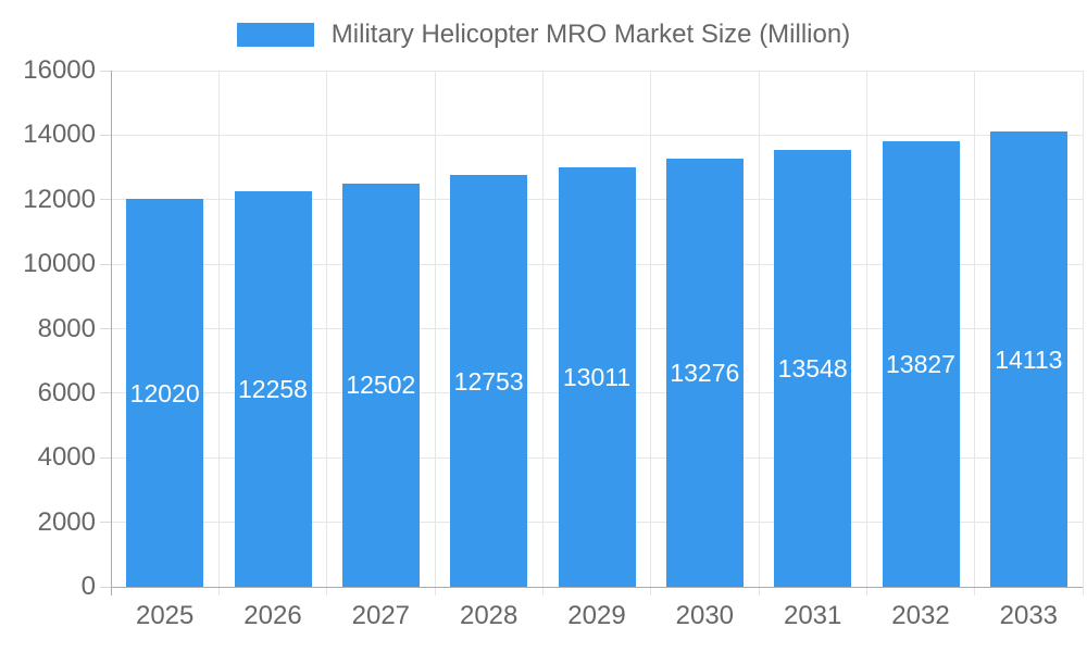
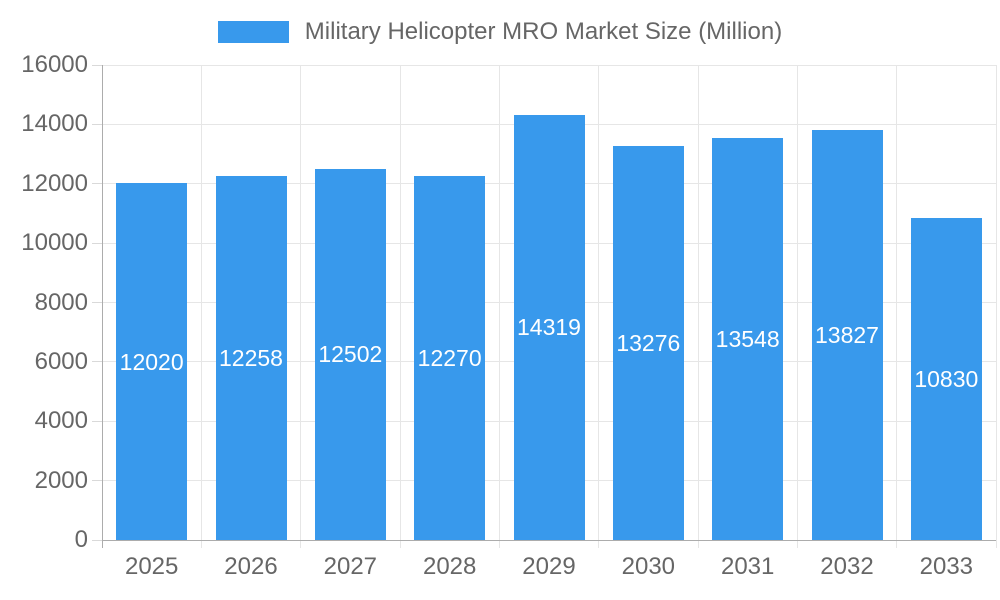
2028: 12753 -> 12270
2029: 13011 -> 14319
2033: 14113 -> 10830
